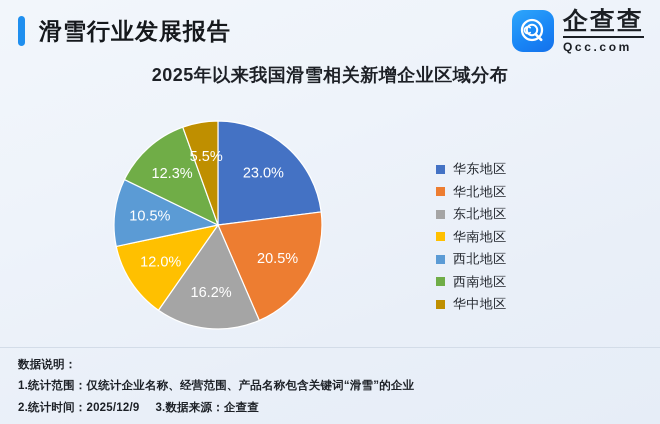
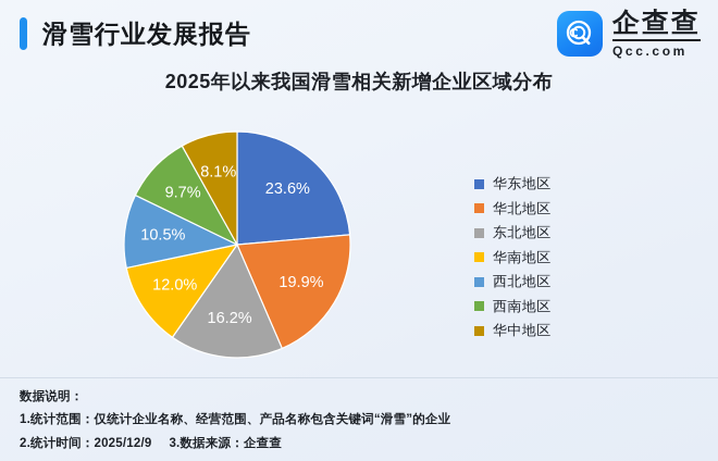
华东地区: 23.0% -> 23.6%
华北地区: 20.5% -> 19.9%
西南地区: 12.3% -> 9.7%
华中地区: 5.5% -> 8.1%
